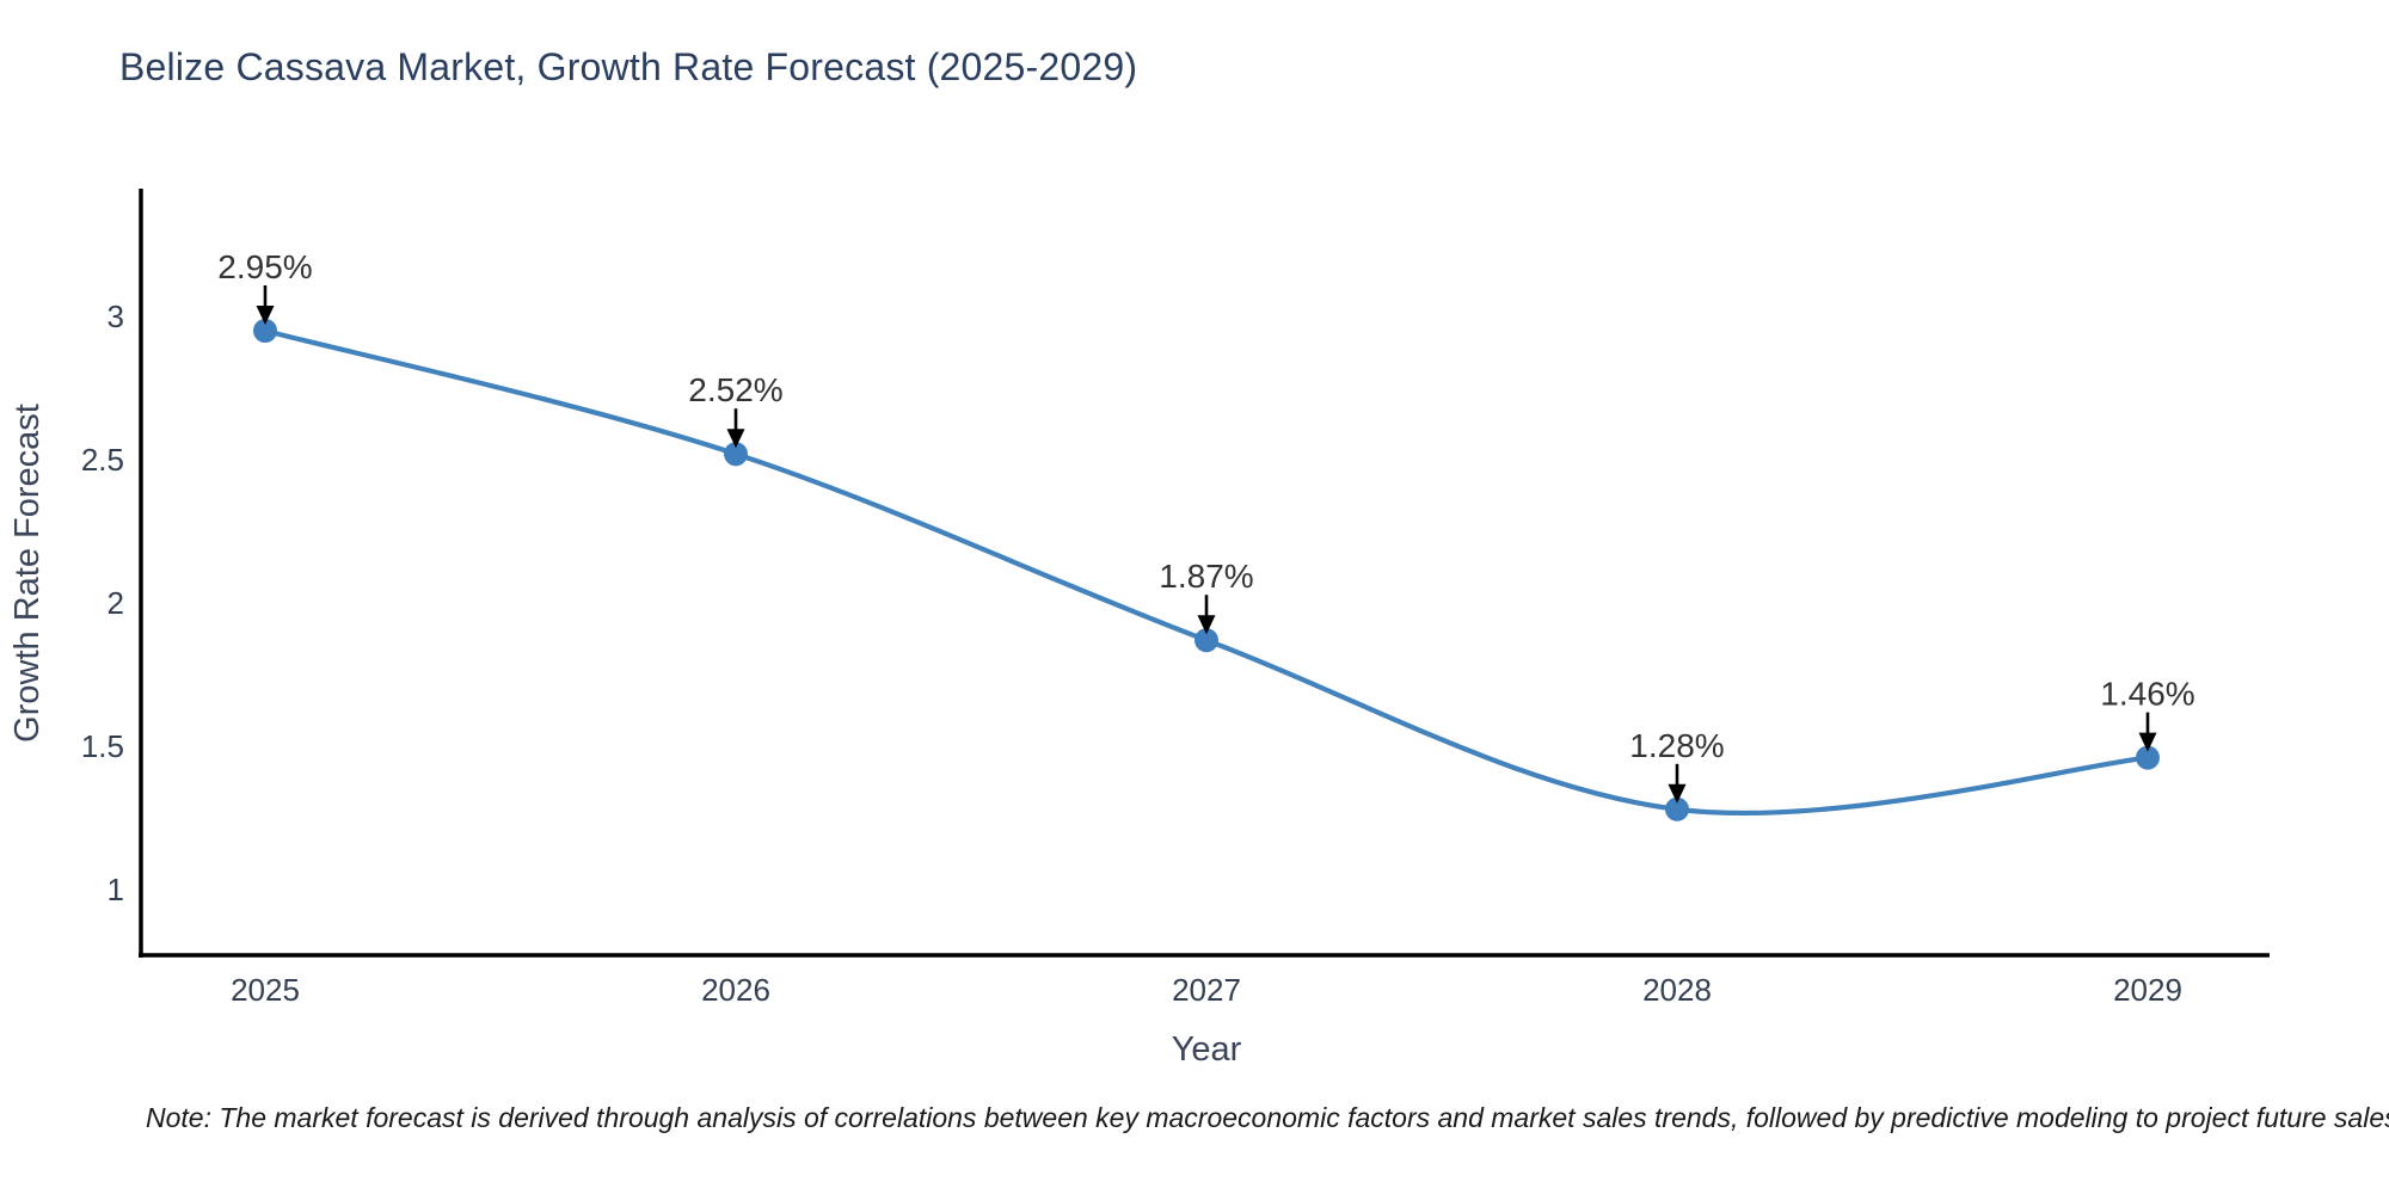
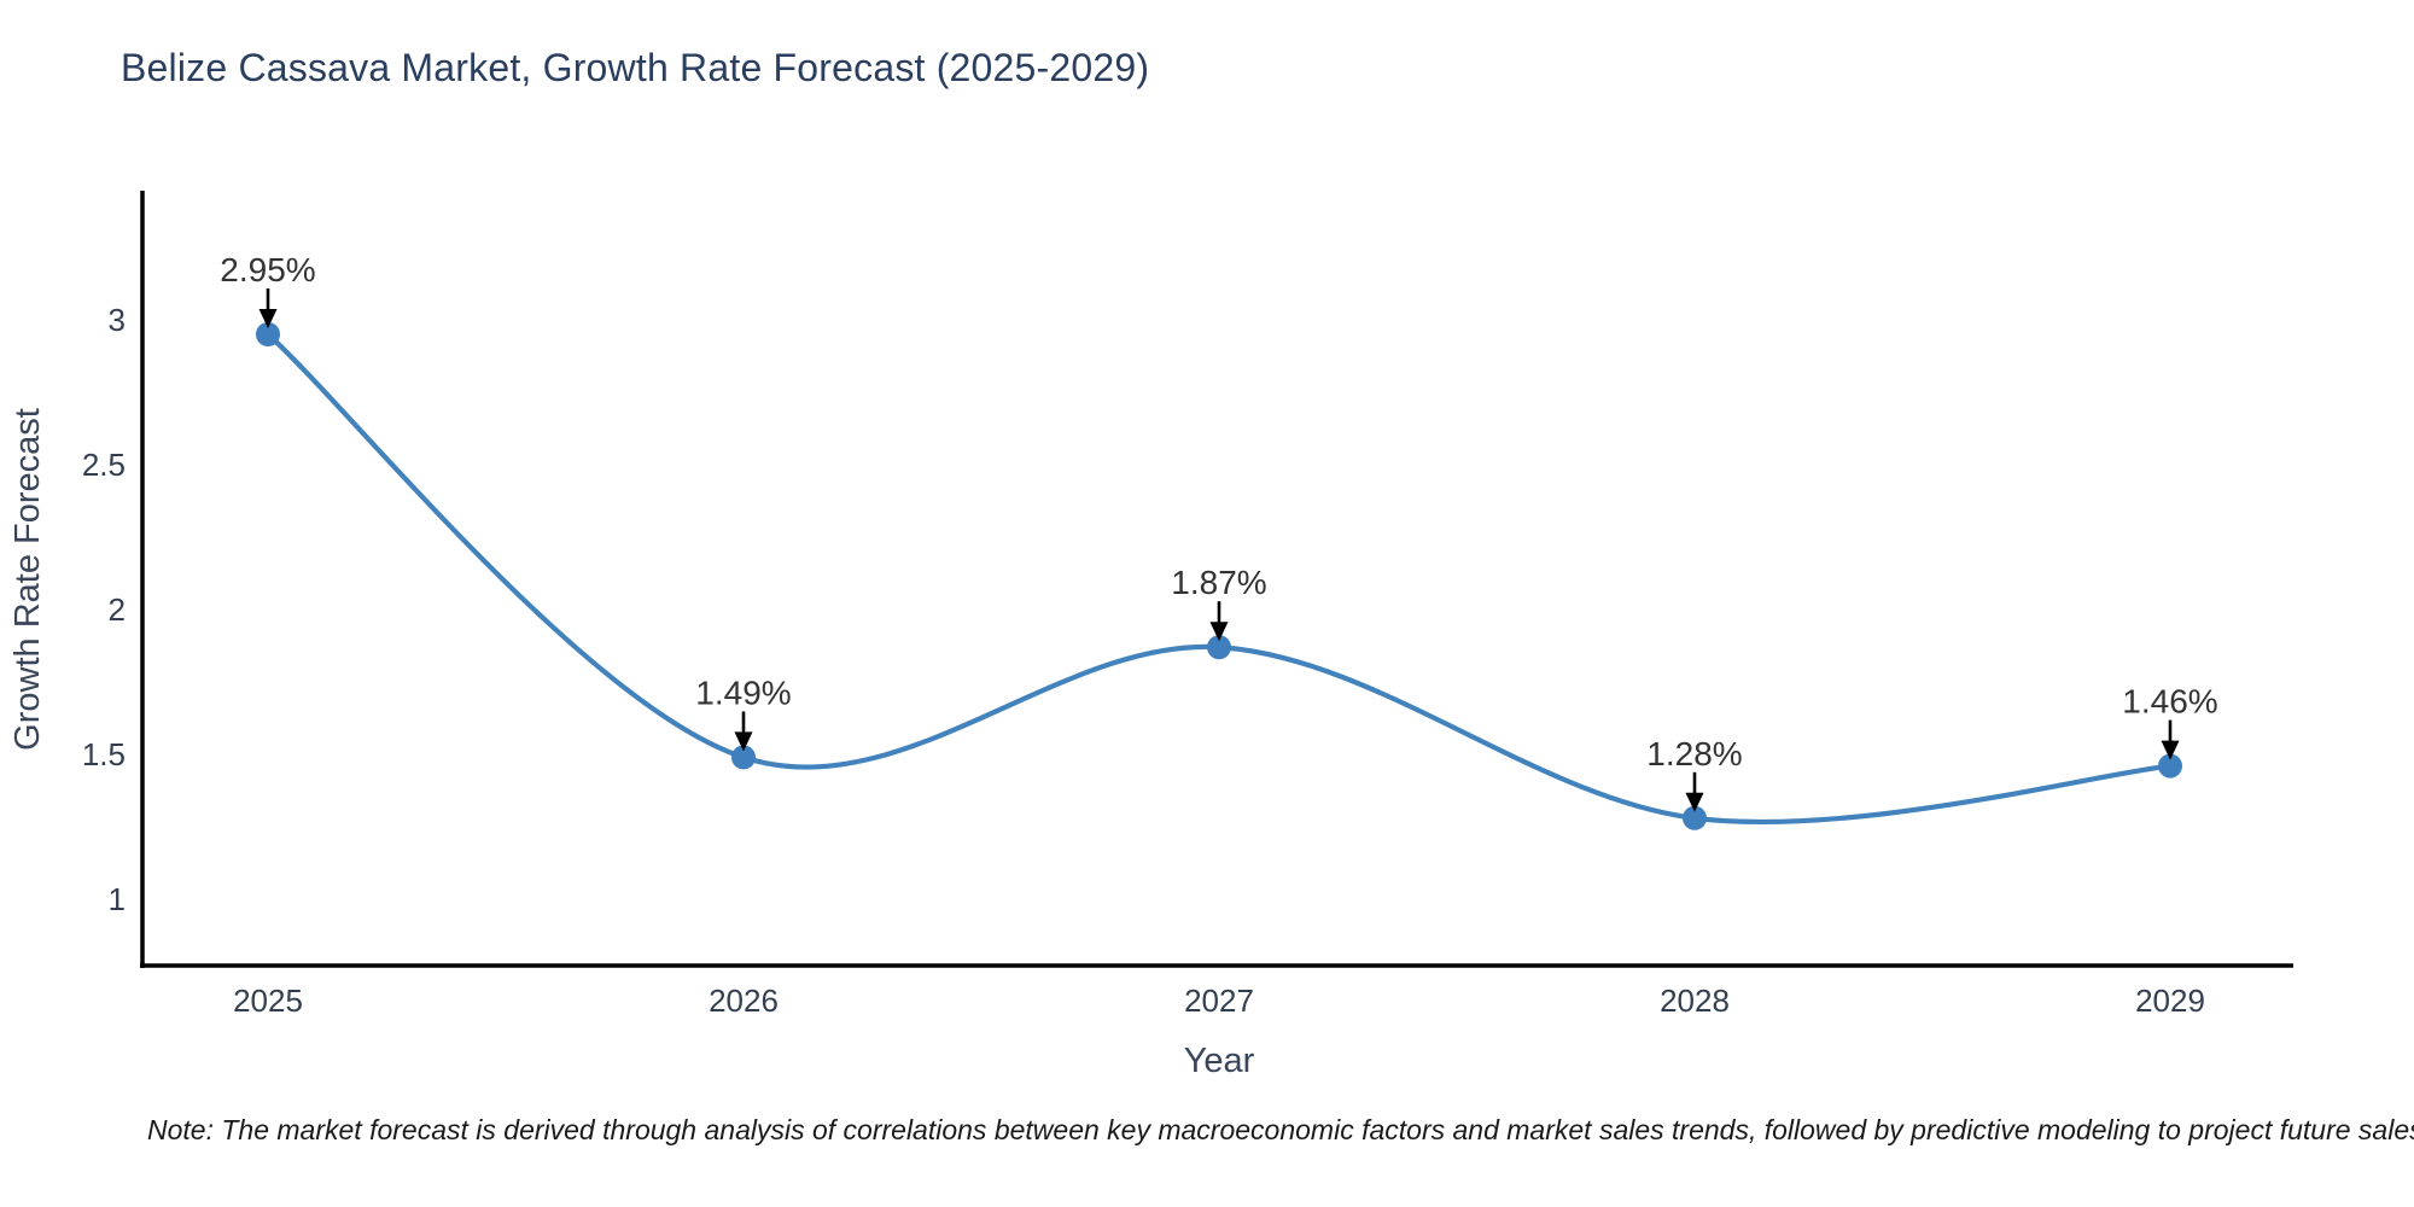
2026: 2.52% -> 1.49%
